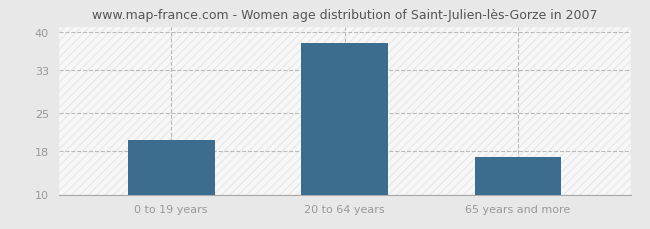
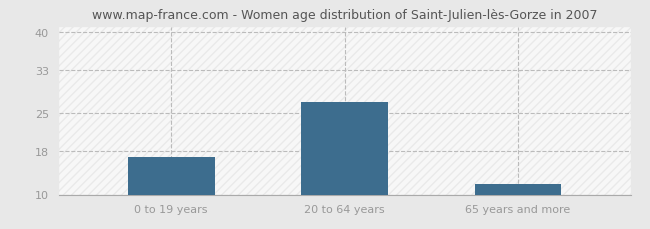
0 to 19 years: 20 -> 17
20 to 64 years: 38 -> 27
65 years and more: 17 -> 12
